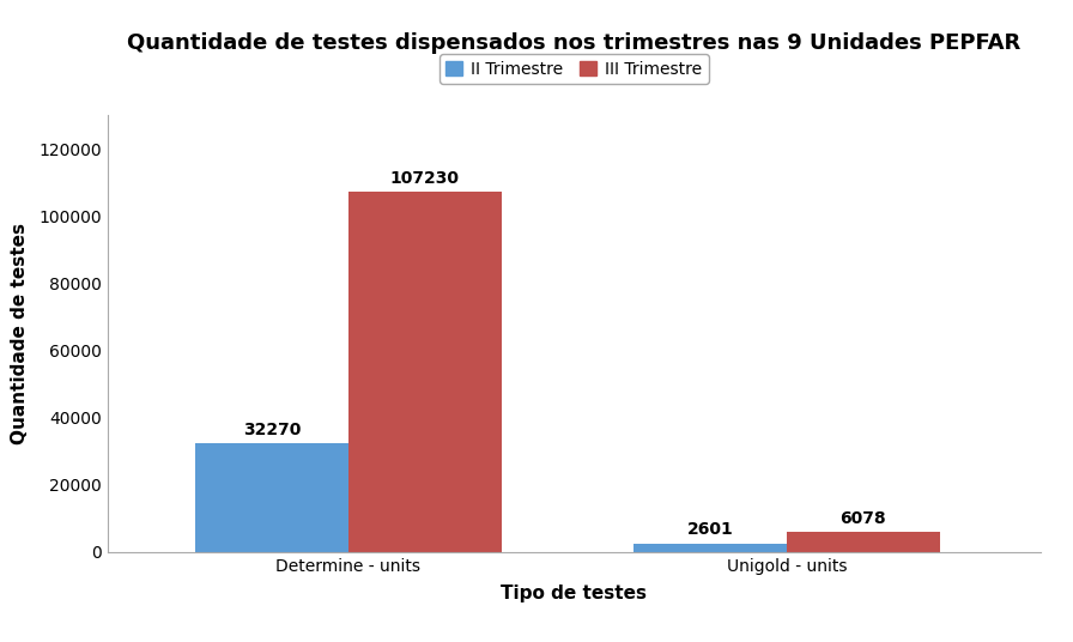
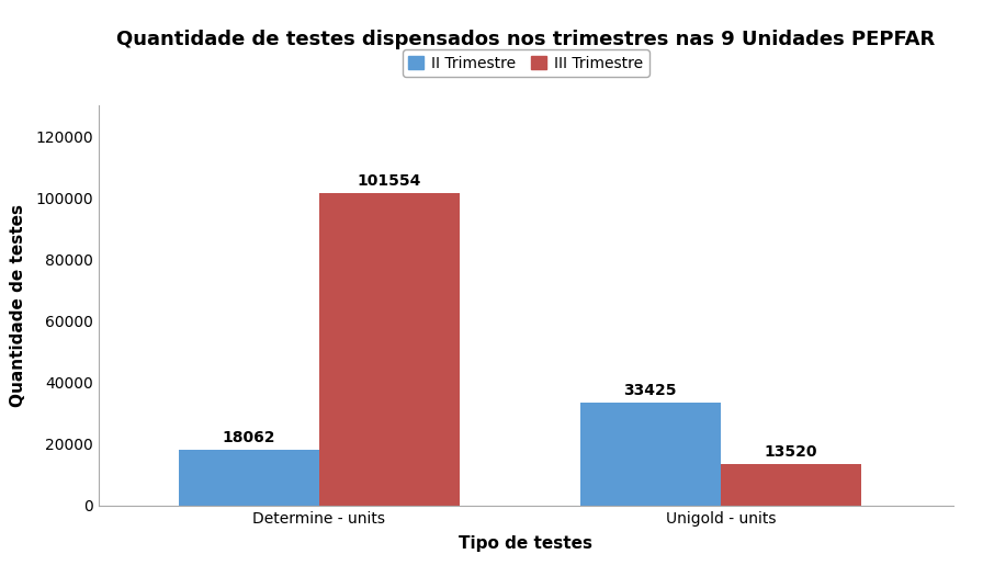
II Trimestre/Determine - units: 32270 -> 18062
III Trimestre/Determine - units: 107230 -> 101554
II Trimestre/Unigold - units: 2601 -> 33425
III Trimestre/Unigold - units: 6078 -> 13520
